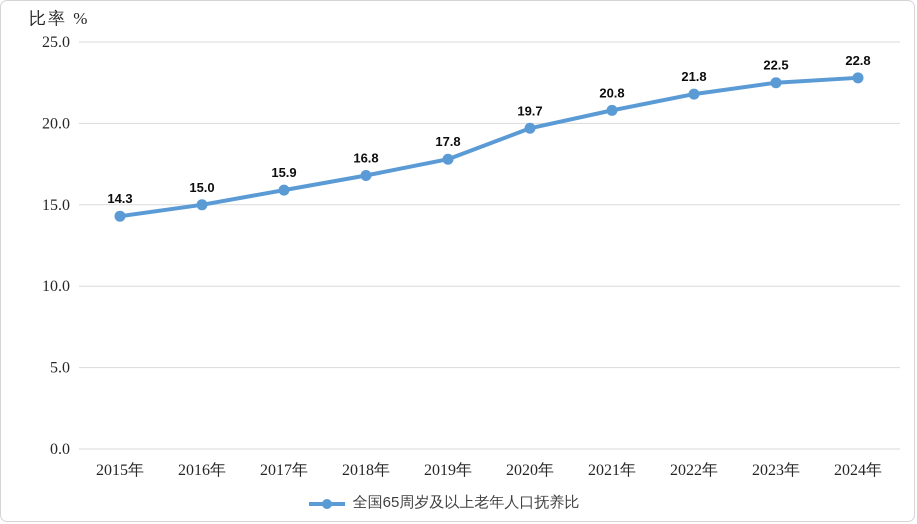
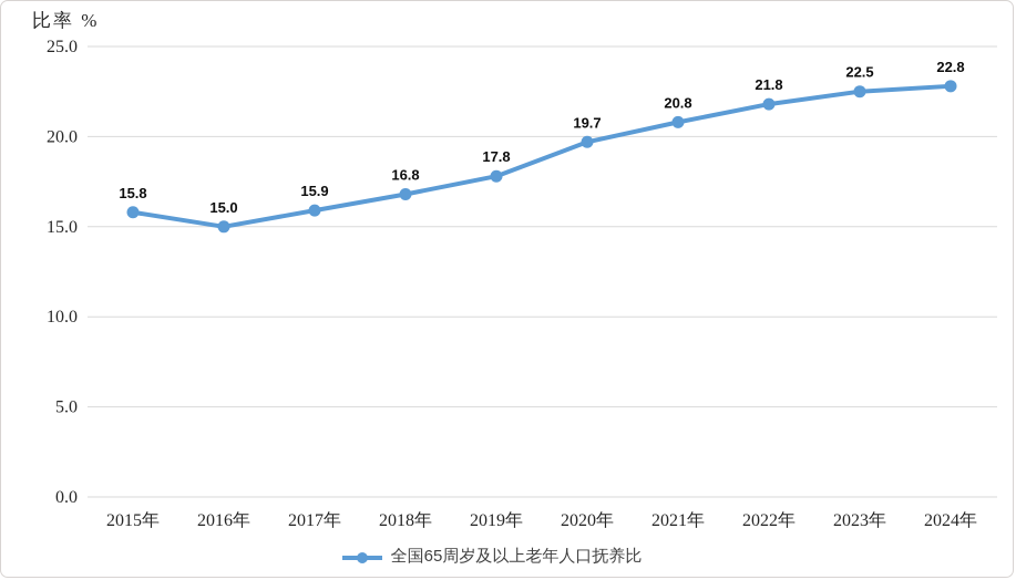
2015年: 14.3 -> 15.8
